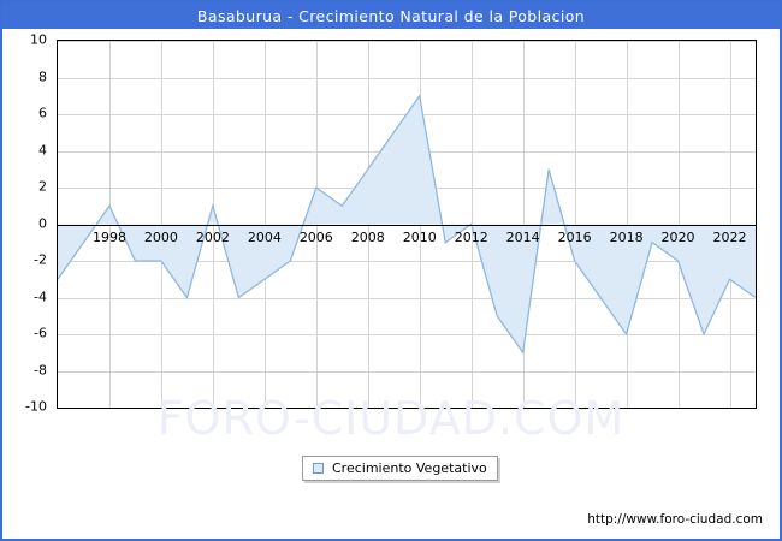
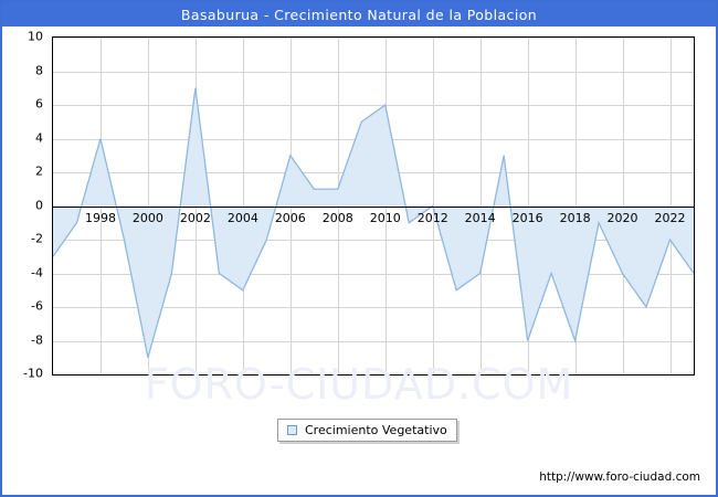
1998: 1 -> 4
2000: -2 -> -9
2002: 1 -> 7
2004: -3 -> -5
2006: 2 -> 3
2008: 3 -> 1
2010: 7 -> 6
2014: -7 -> -4
2016: -2 -> -8
2018: -6 -> -8
2020: -2 -> -4
2022: -3 -> -2
